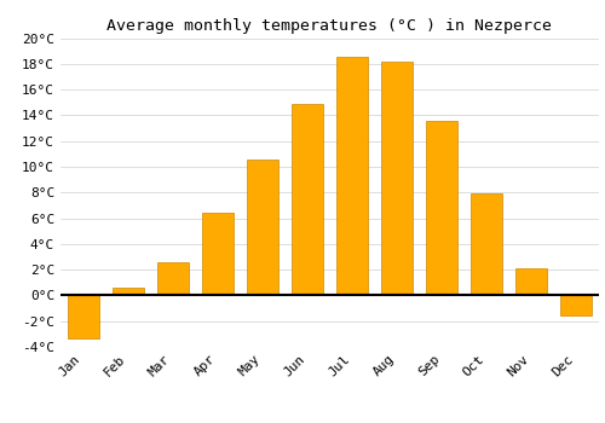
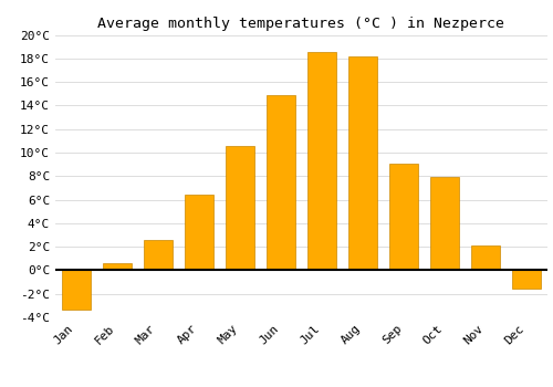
Sep: 13.6°C -> 9.1°C
